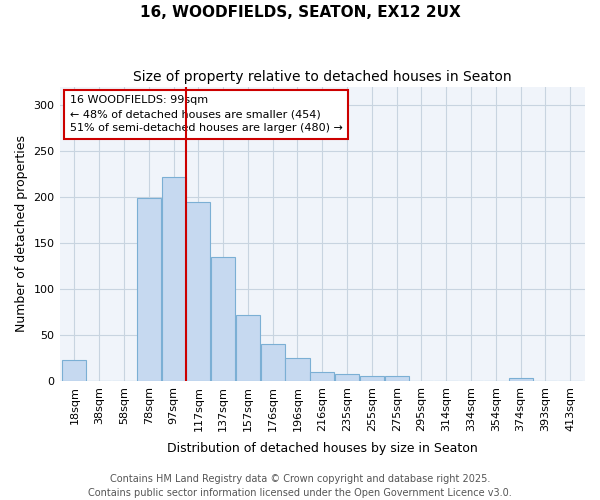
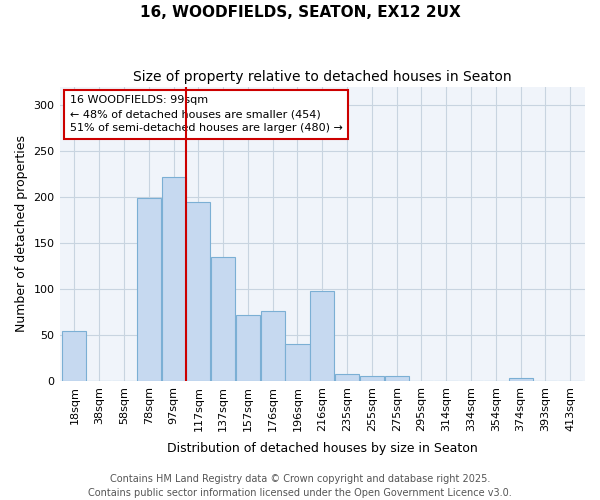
18sqm: 23 -> 54
176sqm: 40 -> 76
196sqm: 25 -> 40
216sqm: 10 -> 98
